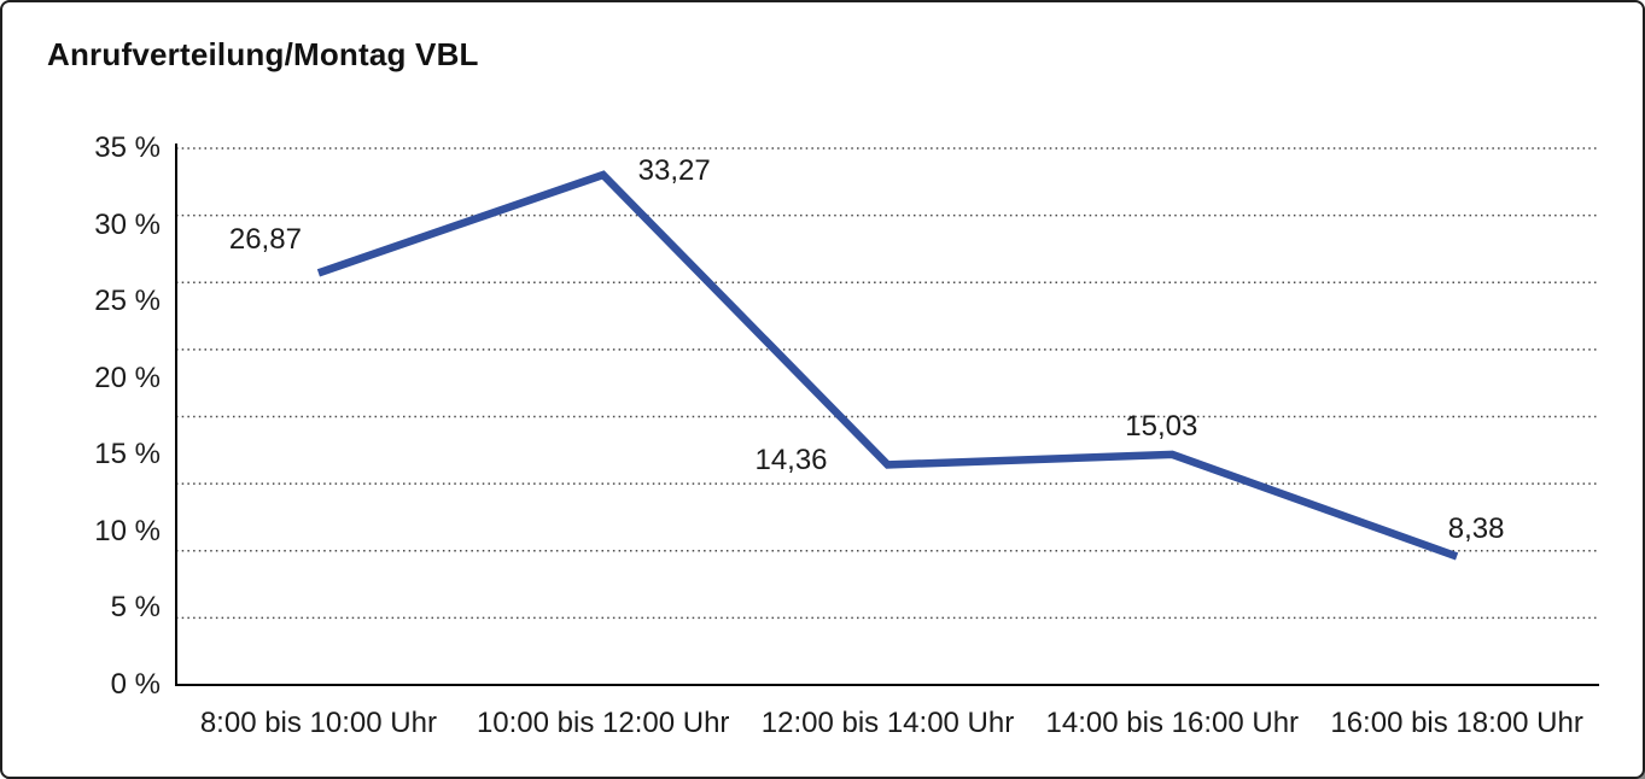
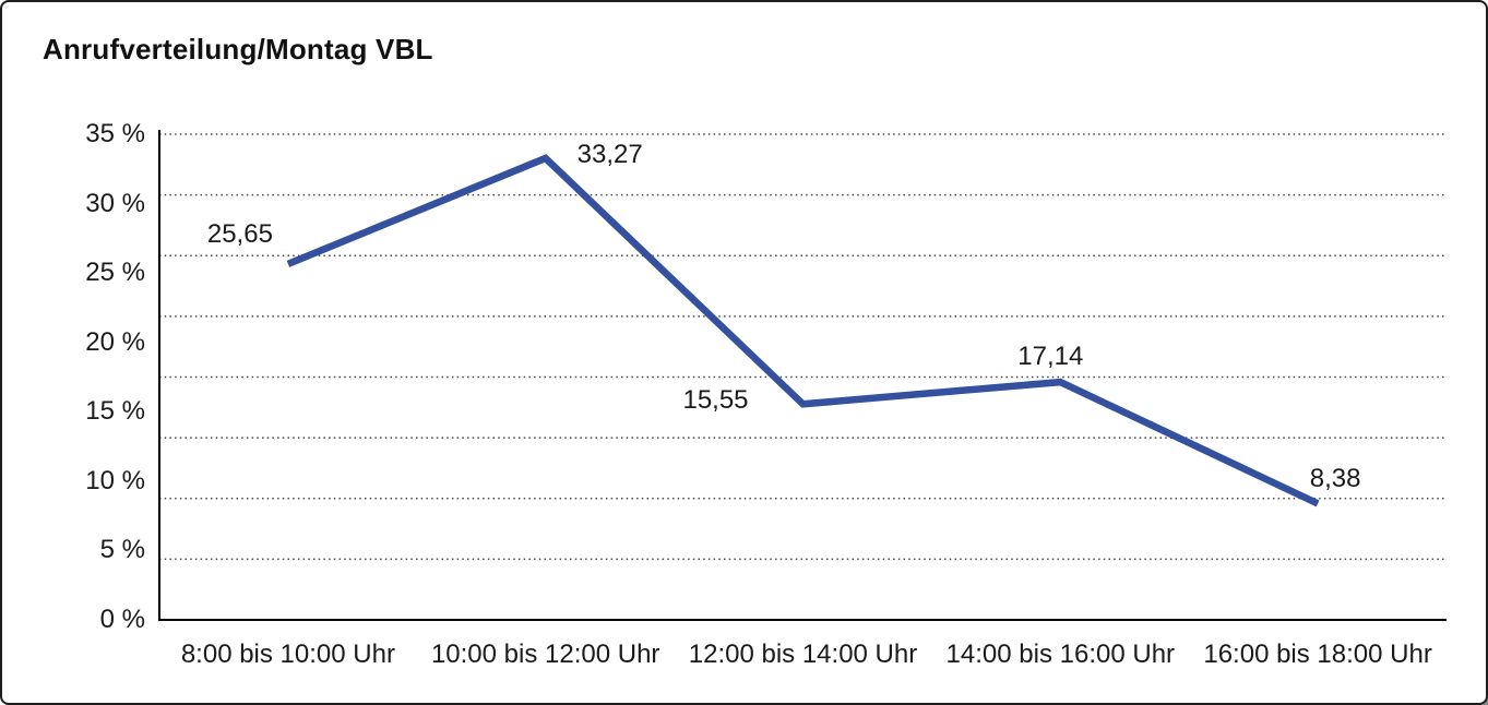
8:00 bis 10:00 Uhr: 26,87 -> 25,65
12:00 bis 14:00 Uhr: 14,36 -> 15,55
14:00 bis 16:00 Uhr: 15,03 -> 17,14
